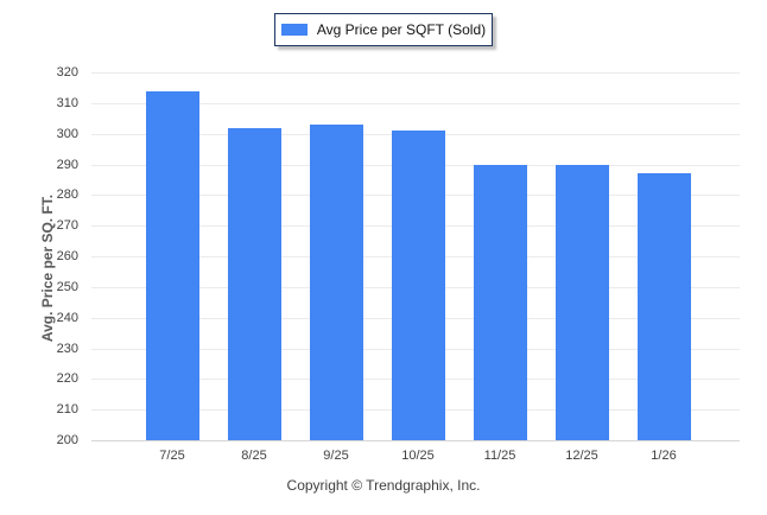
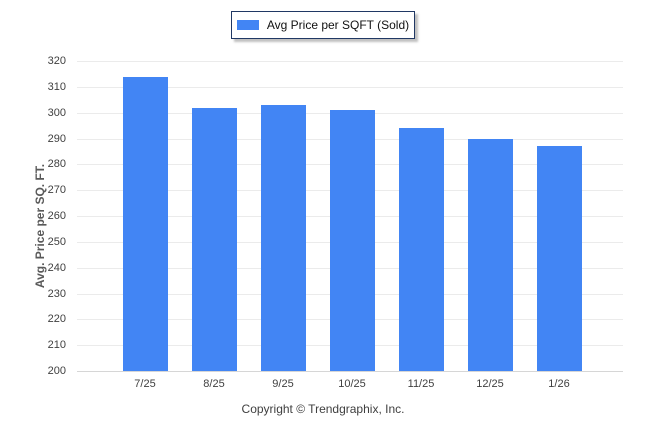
11/25: 290 -> 294
